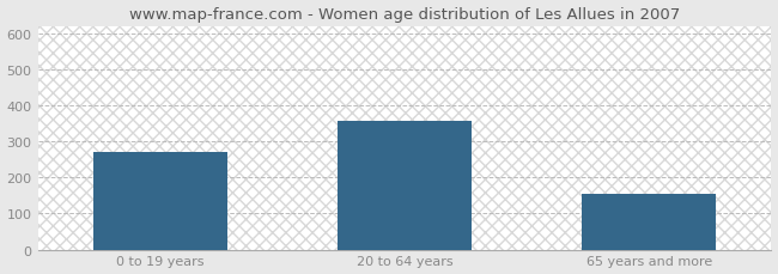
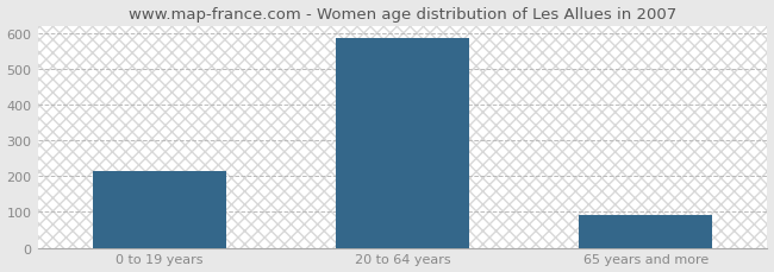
0 to 19 years: 270 -> 215
20 to 64 years: 355 -> 585
65 years and more: 155 -> 90
